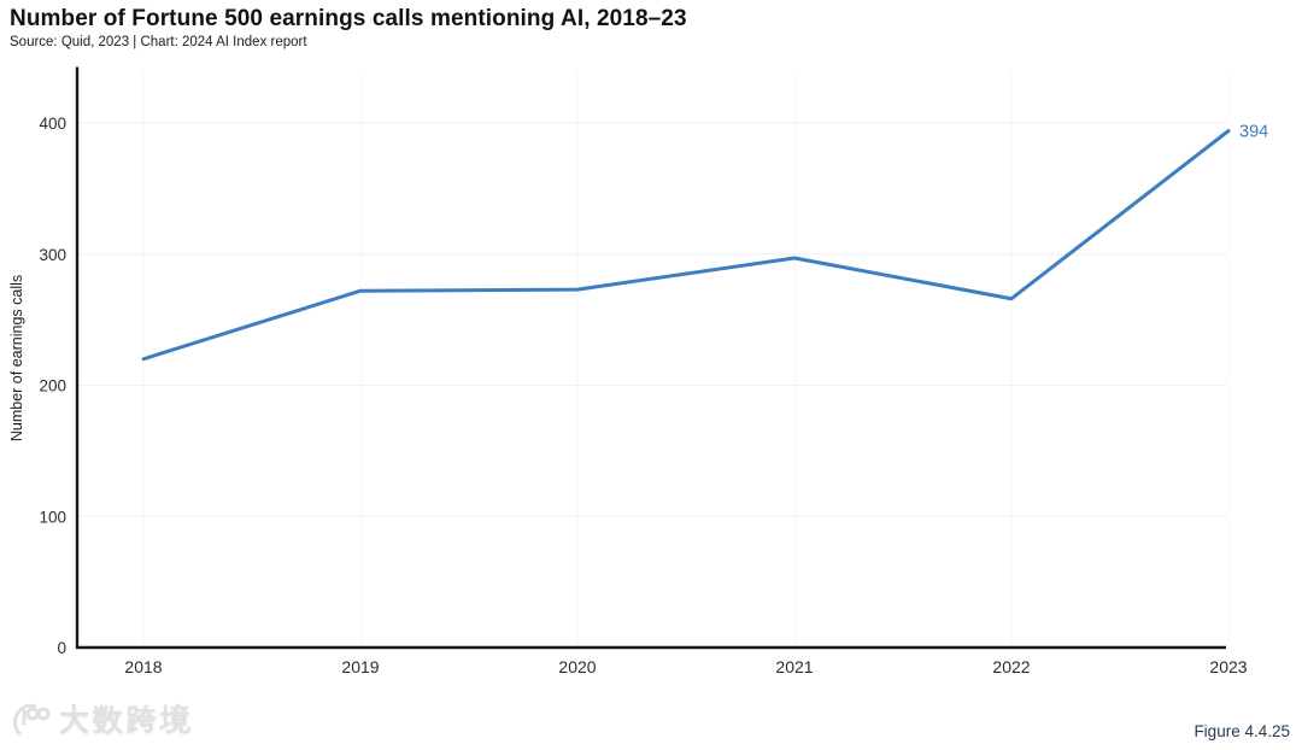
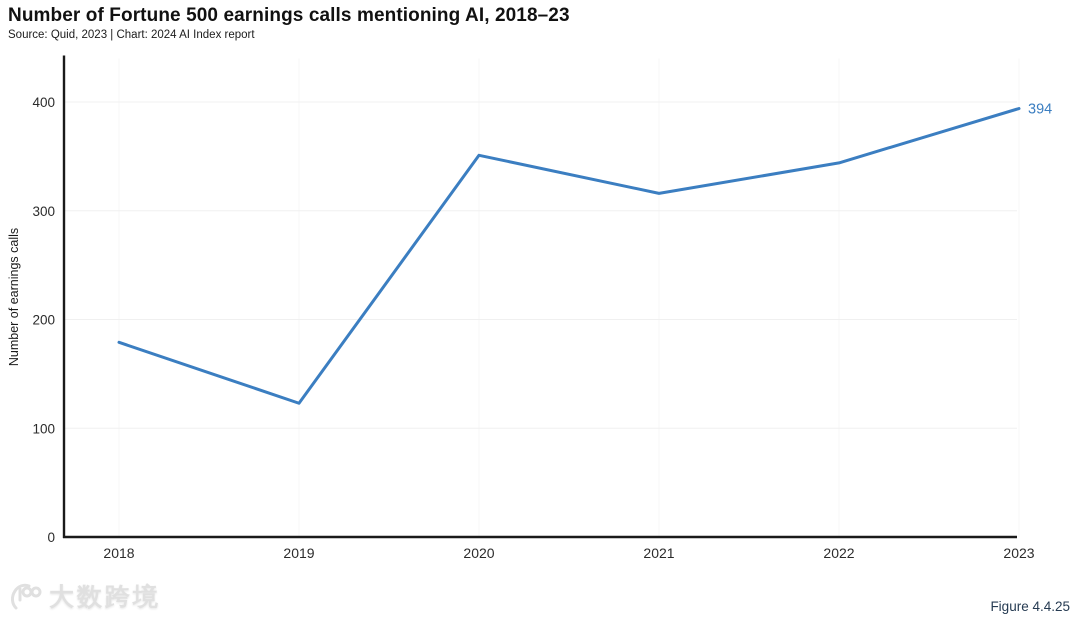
2018: 220 -> 179
2019: 272 -> 123
2020: 273 -> 351
2021: 297 -> 316
2022: 266 -> 344
